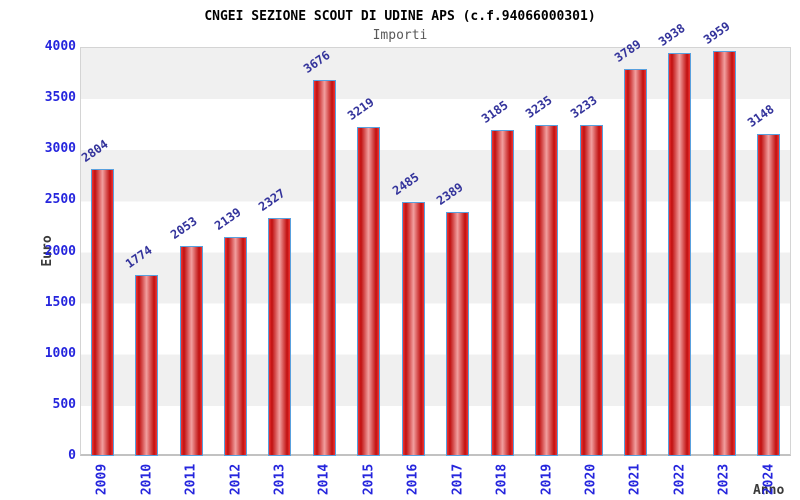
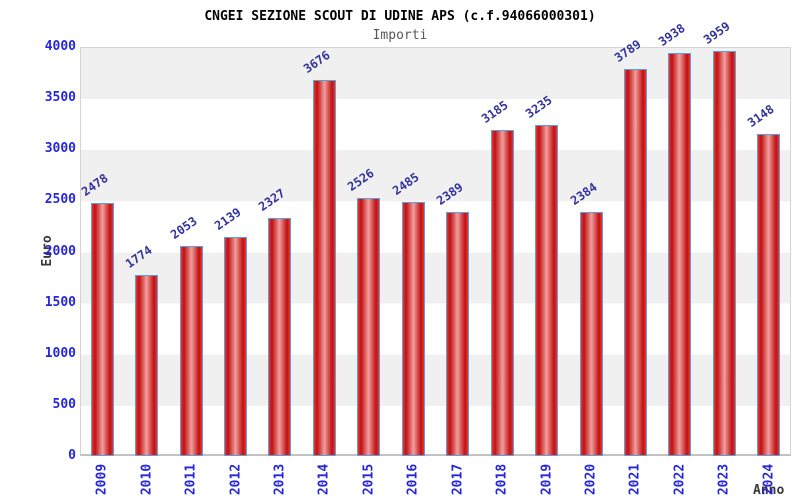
2009: 2804 -> 2478
2015: 3219 -> 2526
2020: 3233 -> 2384
